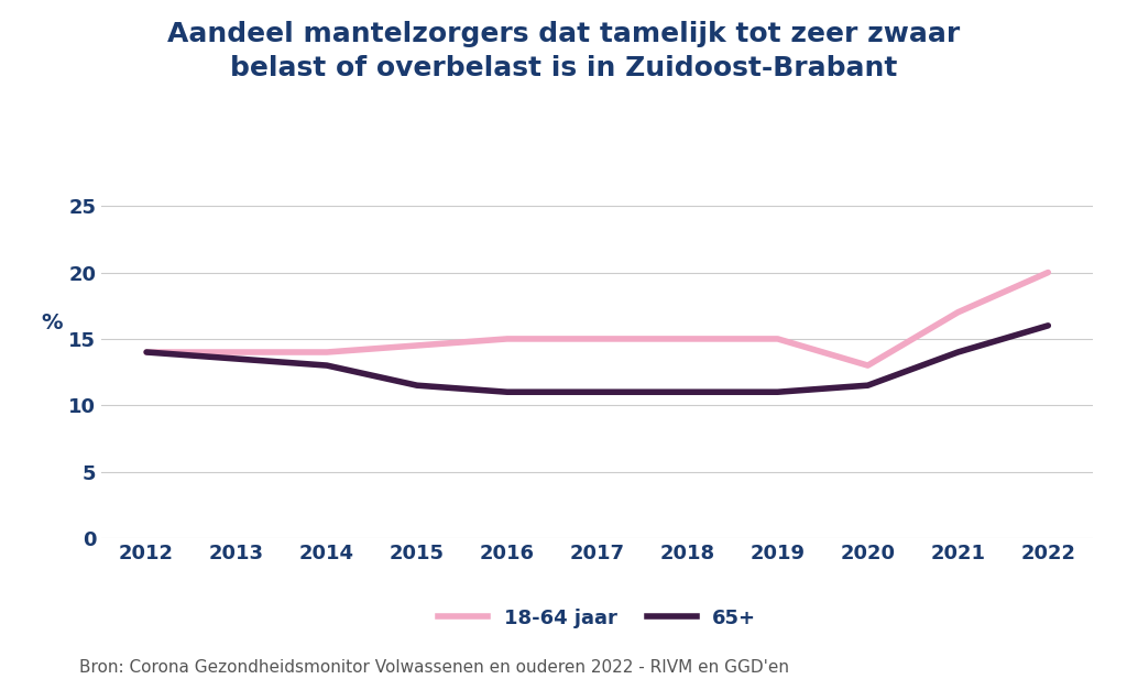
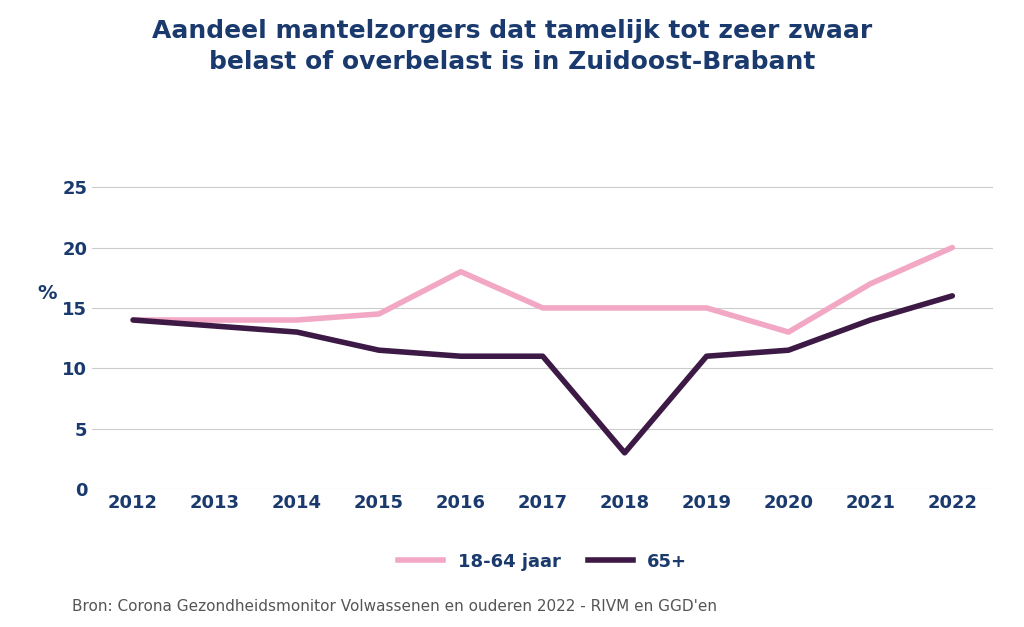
18-64 jaar/2016: 15.0 -> 18.0
65+/2018: 11.0 -> 3.0
